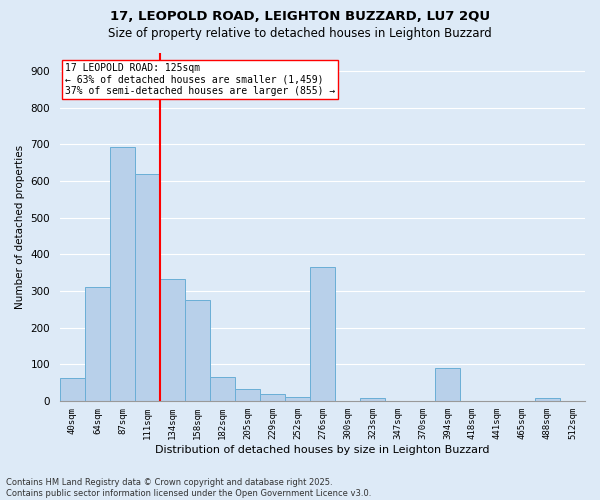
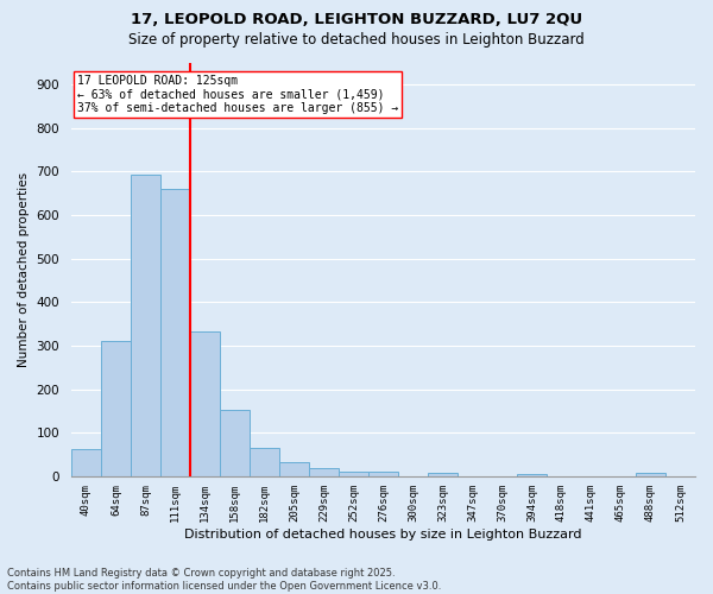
111sqm: 620 -> 659
158sqm: 275 -> 152
276sqm: 365 -> 11
394sqm: 90 -> 5
